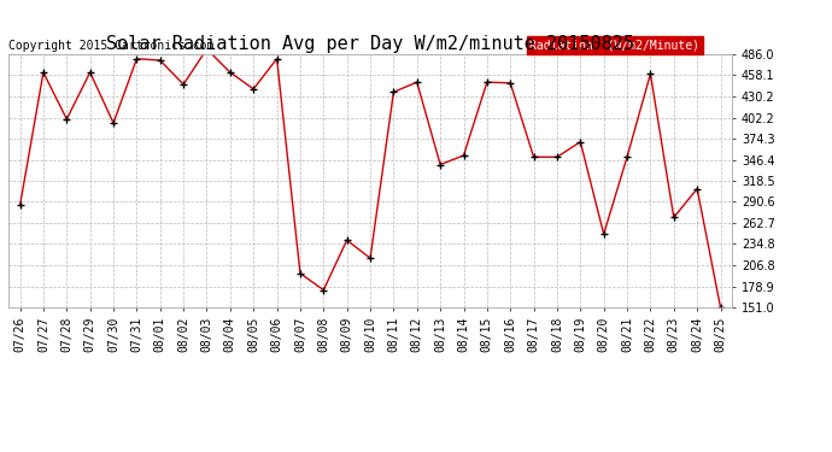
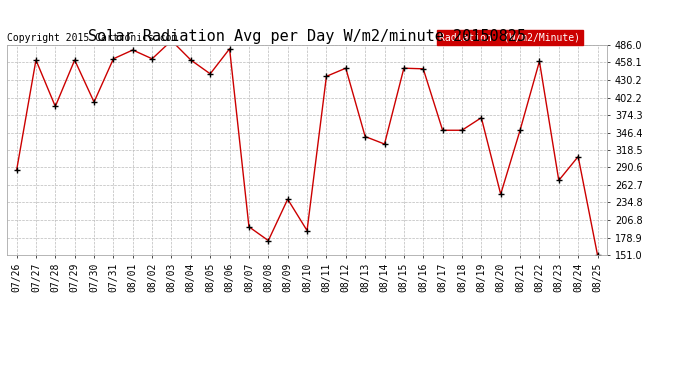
07/28: 400 -> 388
07/31: 480 -> 464
08/02: 446 -> 464
08/10: 216 -> 190
08/14: 352 -> 328
